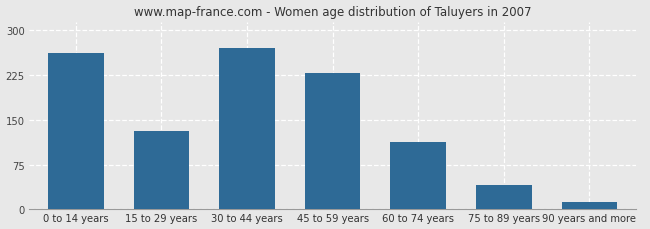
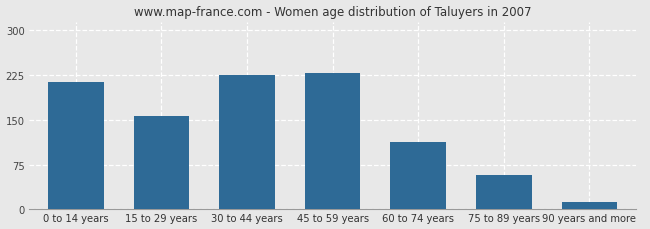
0 to 14 years: 262 -> 213
15 to 29 years: 132 -> 157
30 to 44 years: 270 -> 226
75 to 89 years: 40 -> 57
